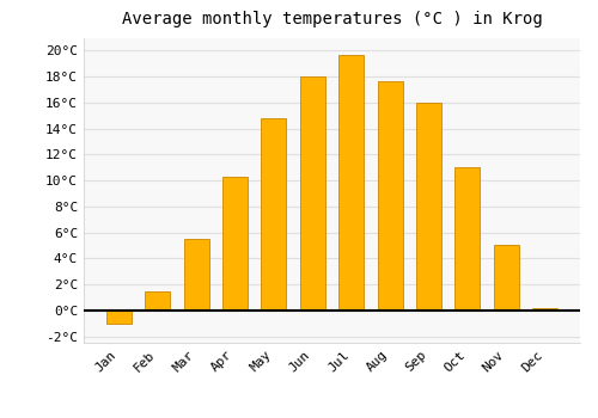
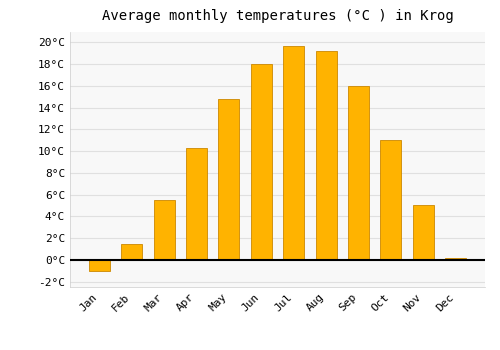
Aug: 17.6°C -> 19.2°C
